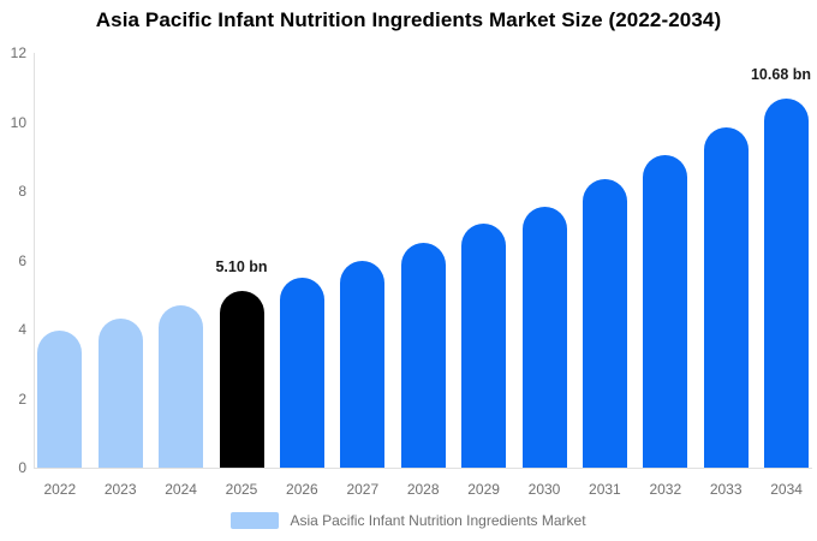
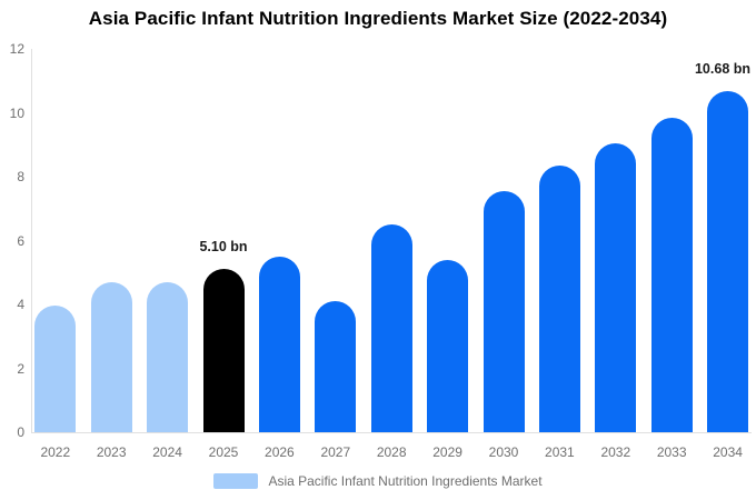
2023: 4.3 -> 4.7
2027: 6.0 -> 4.1
2029: 7.0 -> 5.4
